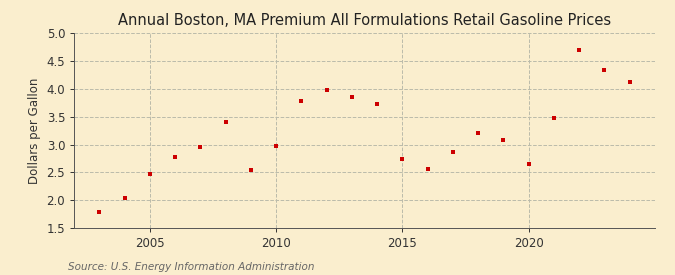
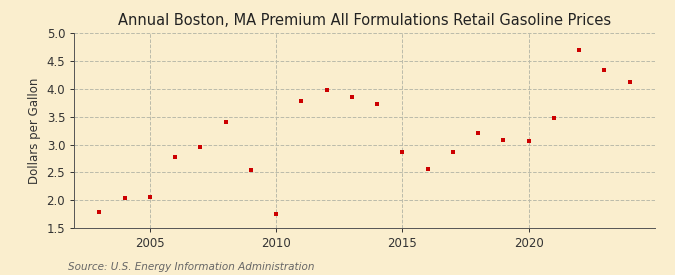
2005: 2.47 -> 2.06
2010: 2.98 -> 1.76
2015: 2.75 -> 2.86
2020: 2.66 -> 3.06
